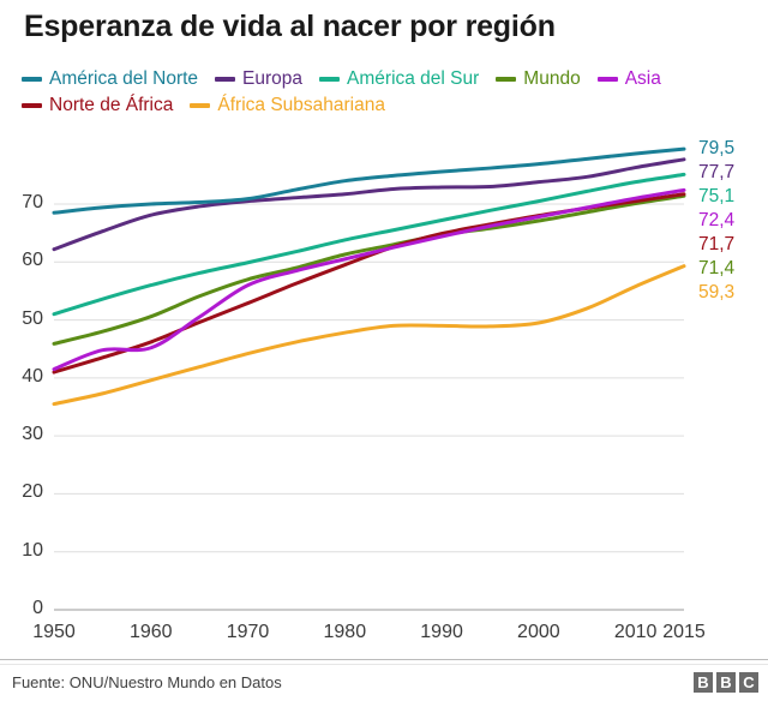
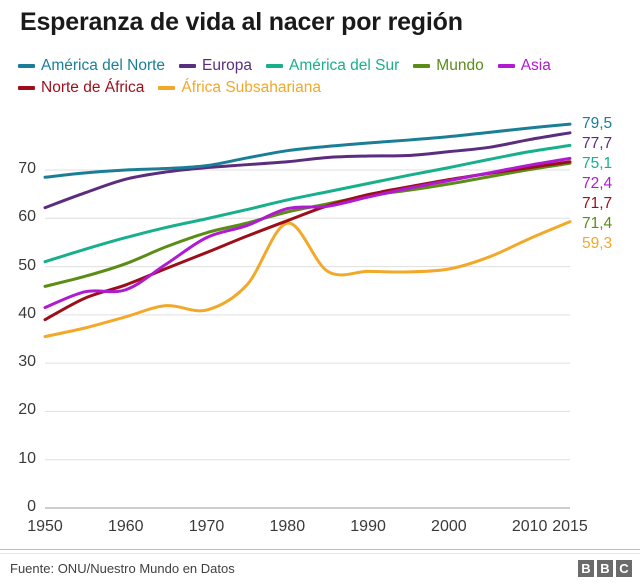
Norte de África/1950: 41 -> 39
África Subsahariana/1970: 44 -> 41
Asia/1980: 60 -> 62
África Subsahariana/1980: 48 -> 59
